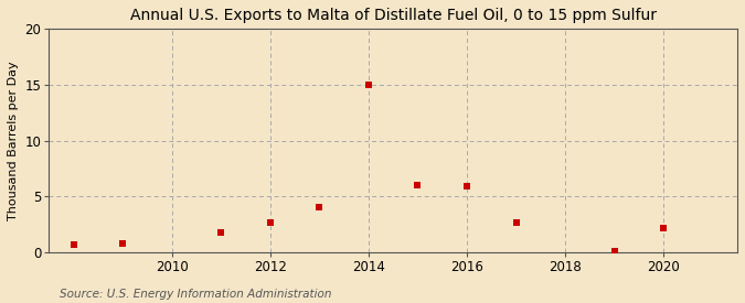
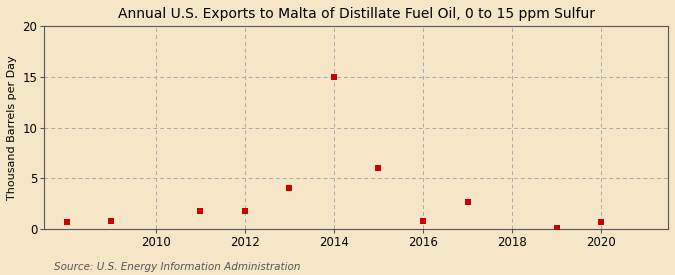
2012: 2.7 -> 1.8
2016: 5.9 -> 0.8
2020: 2.2 -> 0.7
